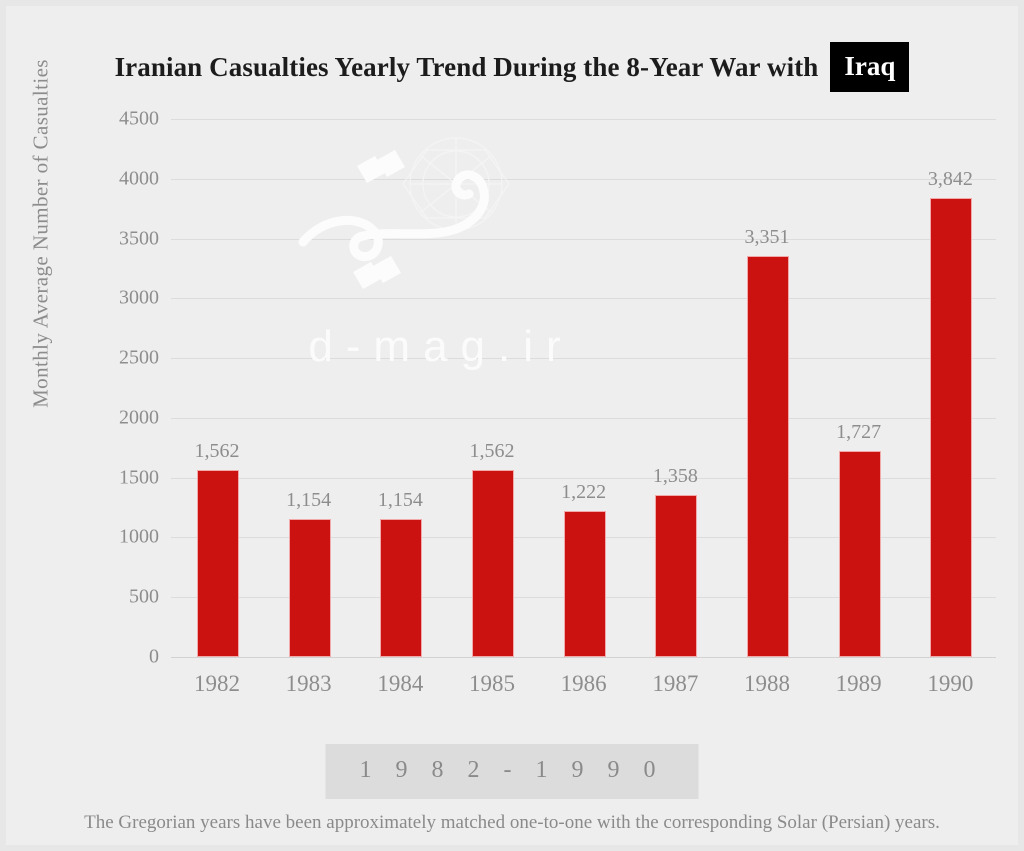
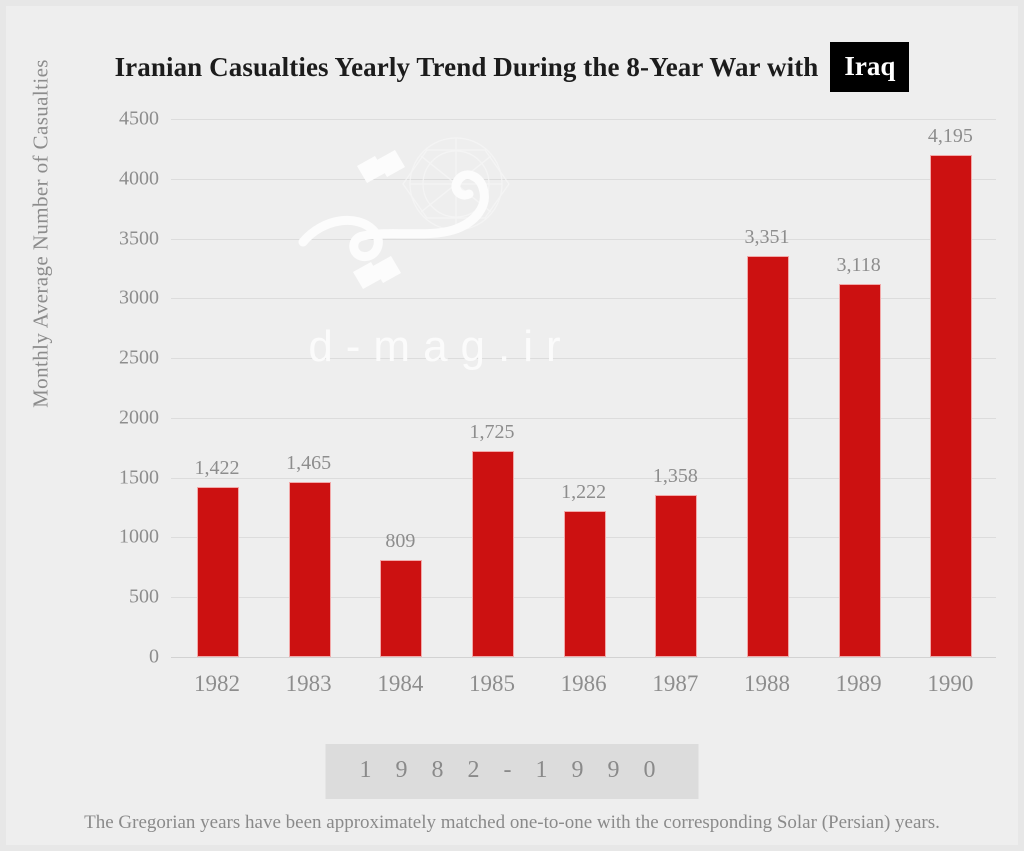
1982: 1,562 -> 1,422
1983: 1,154 -> 1,465
1984: 1,154 -> 809
1985: 1,562 -> 1,725
1989: 1,727 -> 3,118
1990: 3,842 -> 4,195
